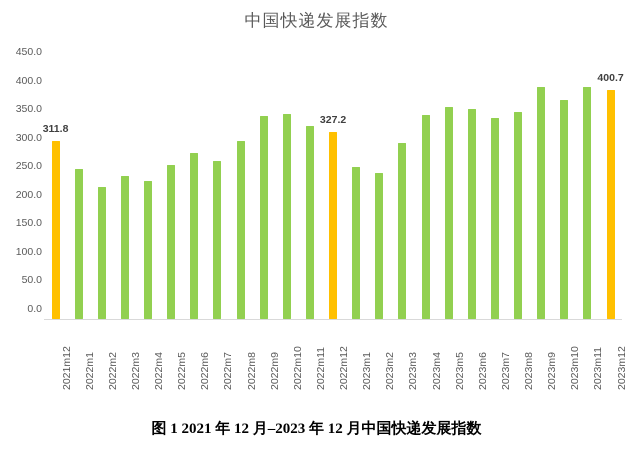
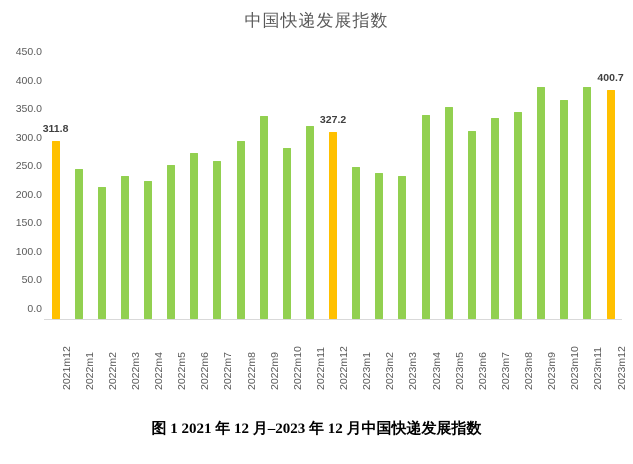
2022m10: 360 -> 300
2023m3: 310 -> 250
2023m6: 370 -> 330
